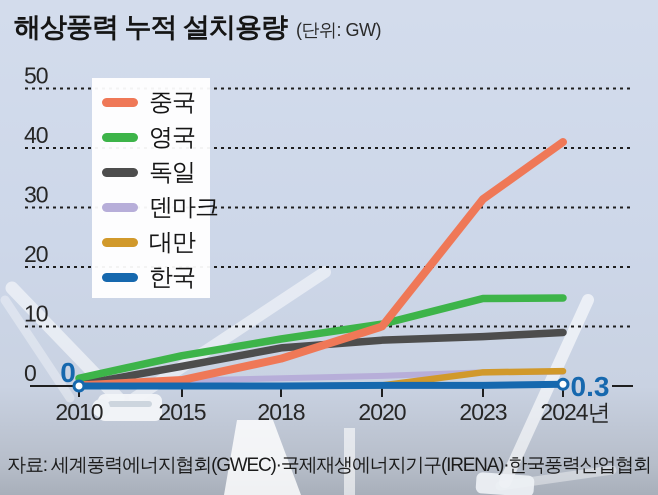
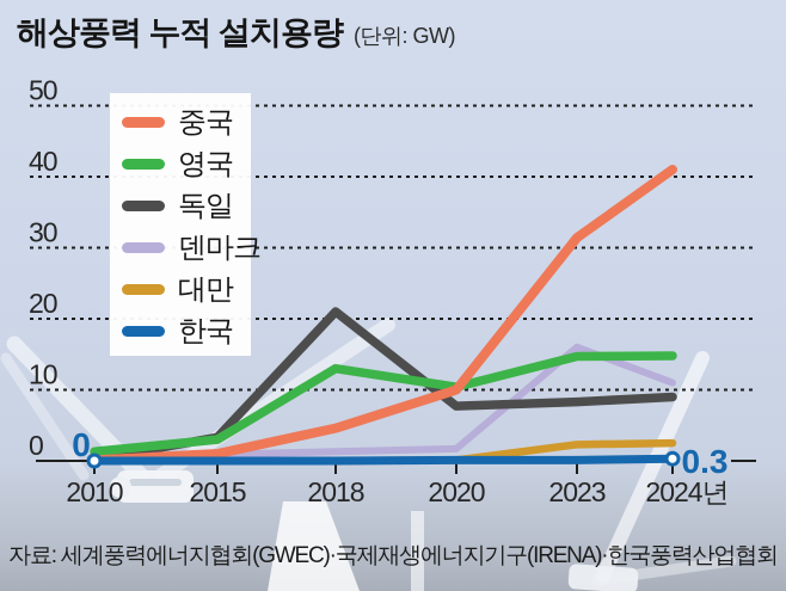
영국/2015: 5 -> 3
영국/2018: 8 -> 13
독일/2018: 6 -> 21
덴마크/2023: 2 -> 16
덴마크/2024년: 2 -> 11
